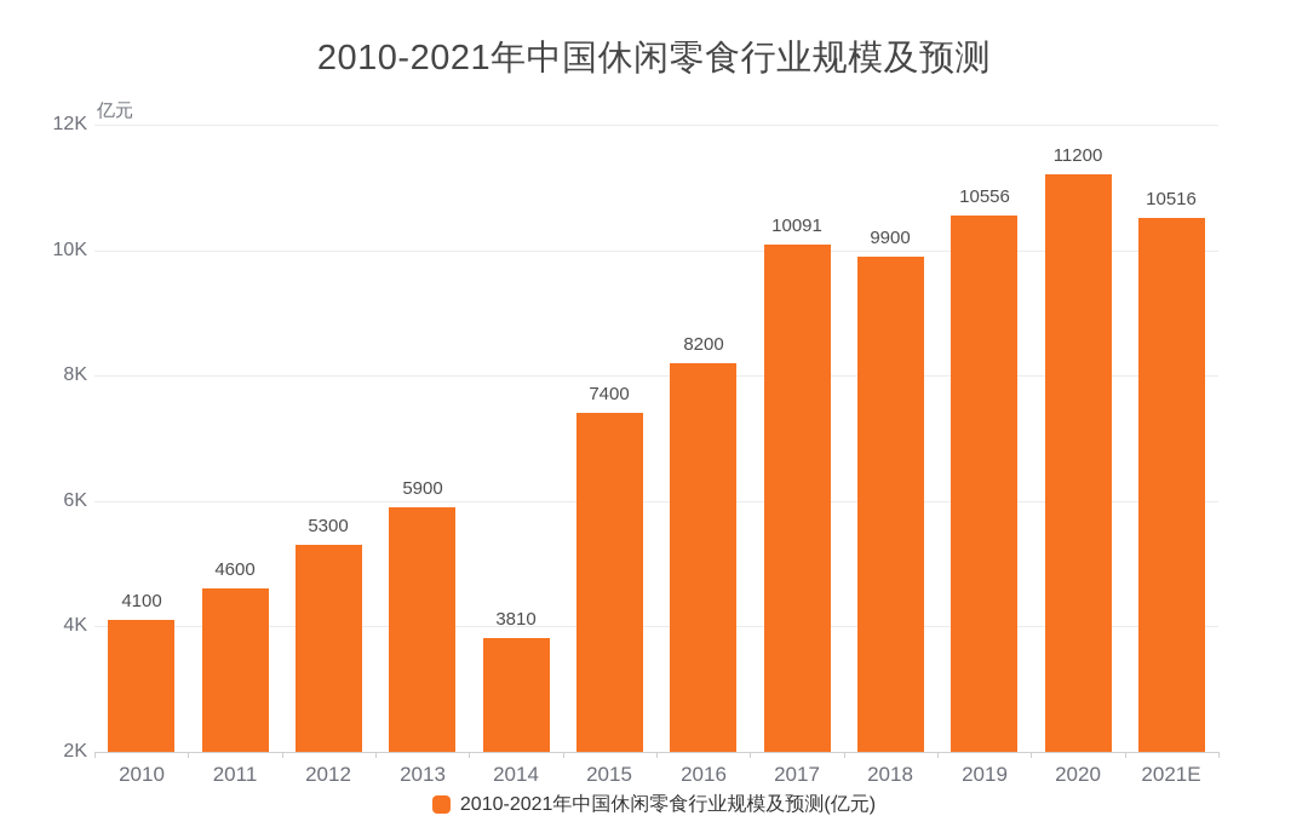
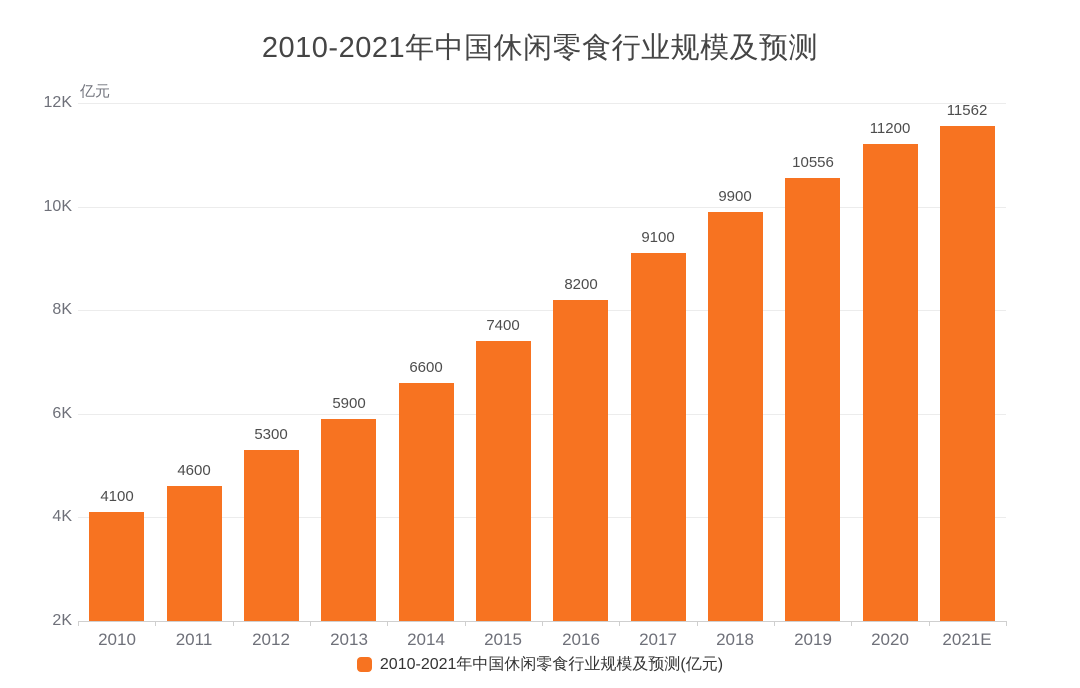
2014: 3810 -> 6600
2017: 10091 -> 9100
2021E: 10516 -> 11562
